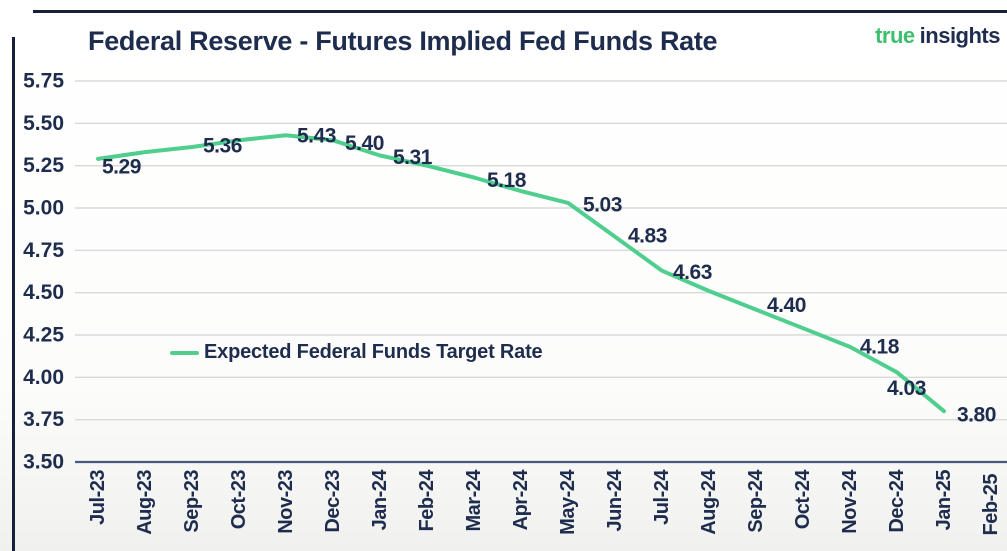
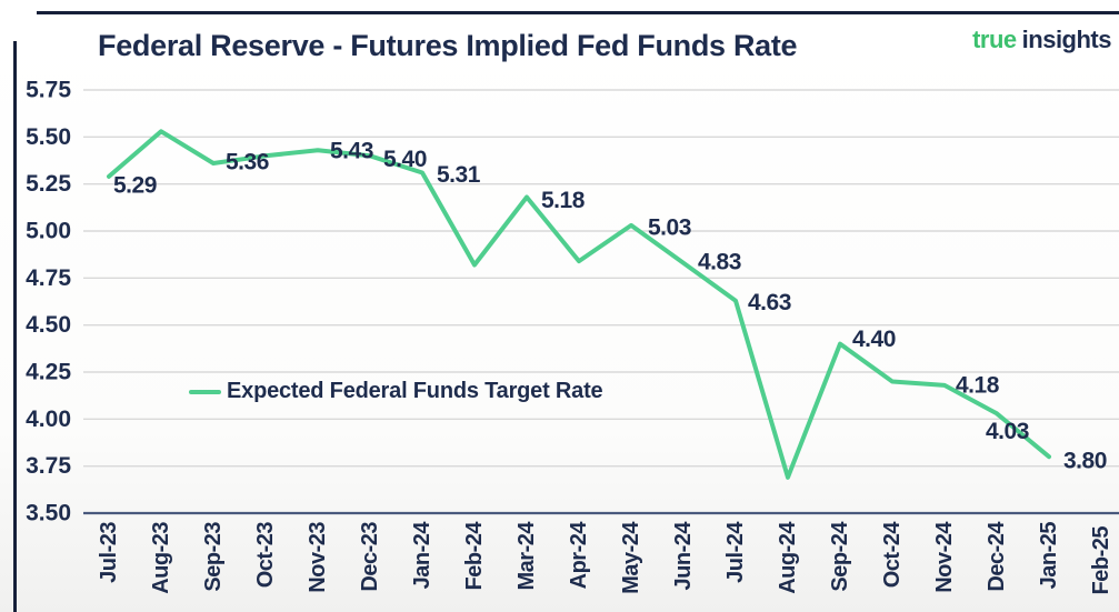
Aug-23: 5.33 -> 5.53
Feb-24: 5.25 -> 4.82
Apr-24: 5.10 -> 4.84
Aug-24: 4.51 -> 3.69
Oct-24: 4.29 -> 4.20
